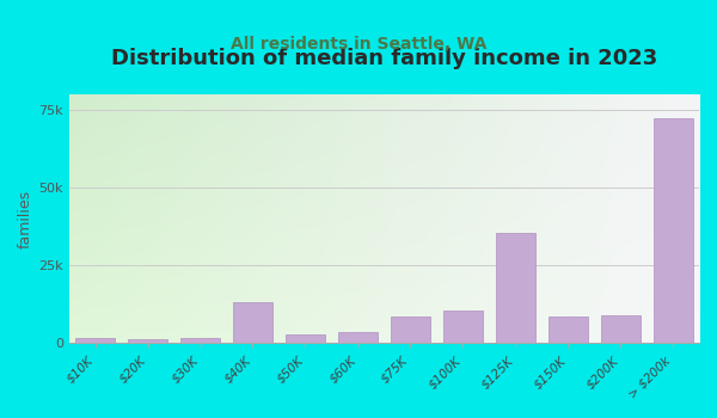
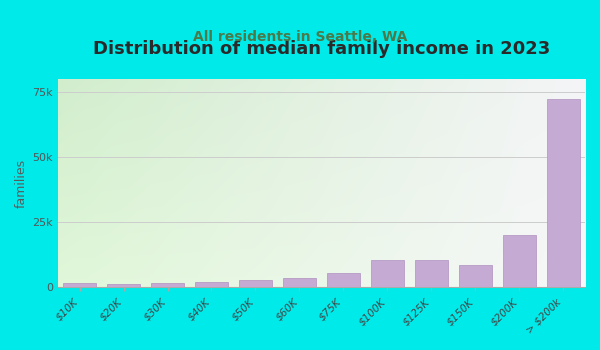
$40K: 13.0k -> 2.0k
$75K: 8.5k -> 5.5k
$125K: 35.5k -> 10.5k
$200K: 9.0k -> 20.0k
